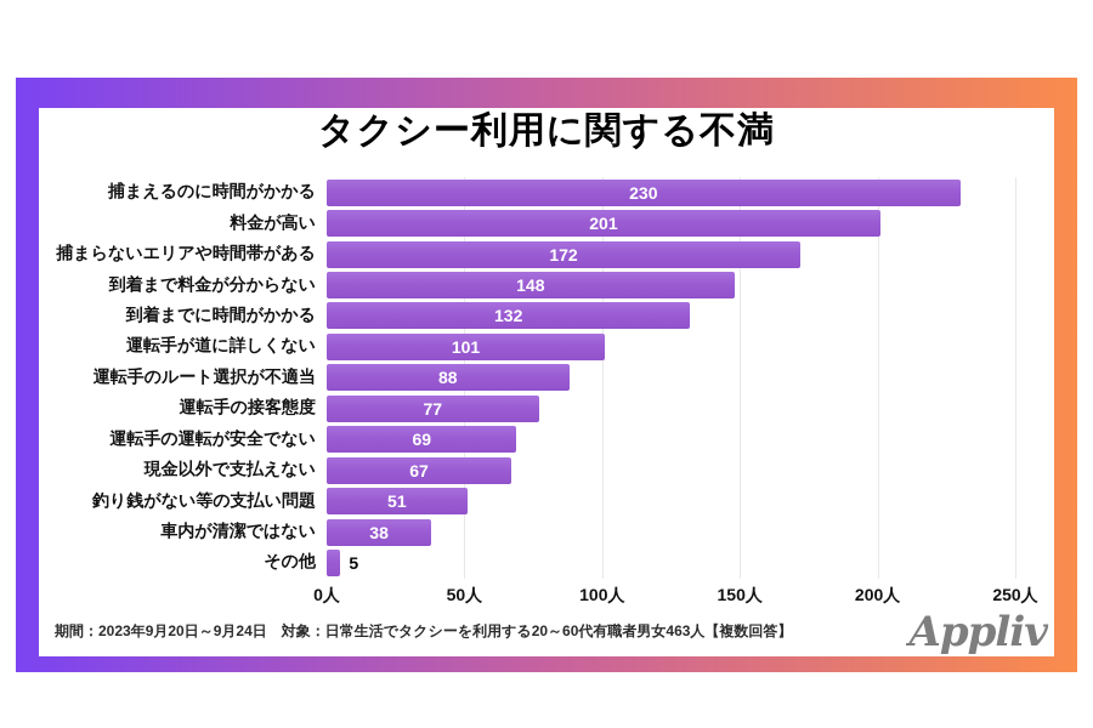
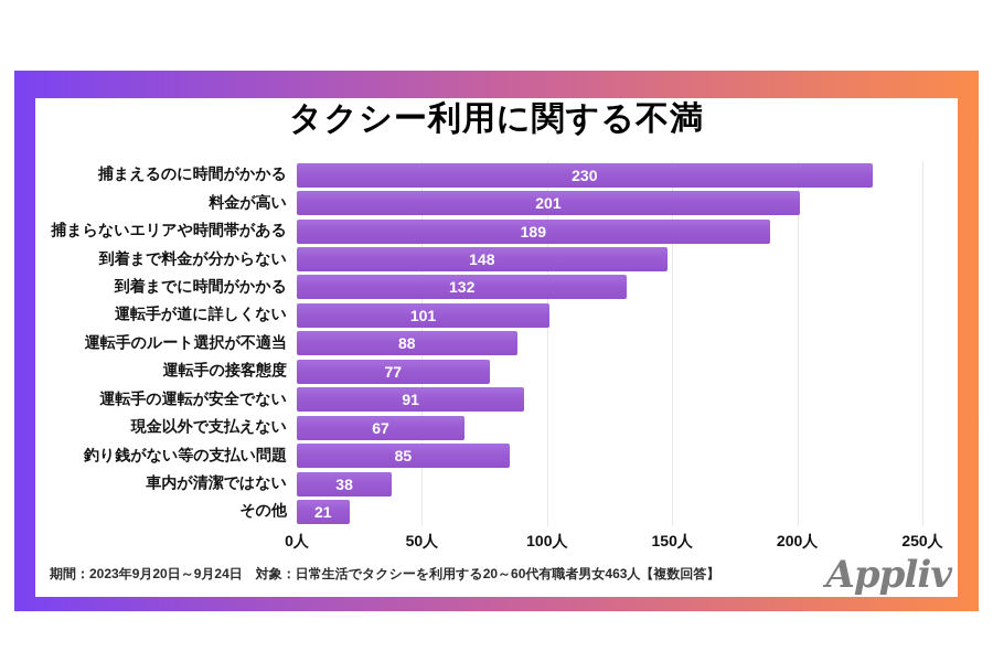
捕まらないエリアや時間帯がある: 172 -> 189
運転手の運転が安全でない: 69 -> 91
釣り銭がない等の支払い問題: 51 -> 85
その他: 5 -> 21
